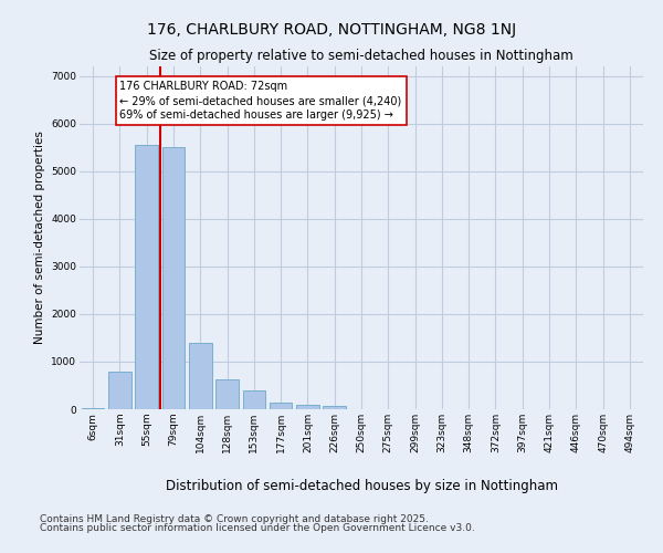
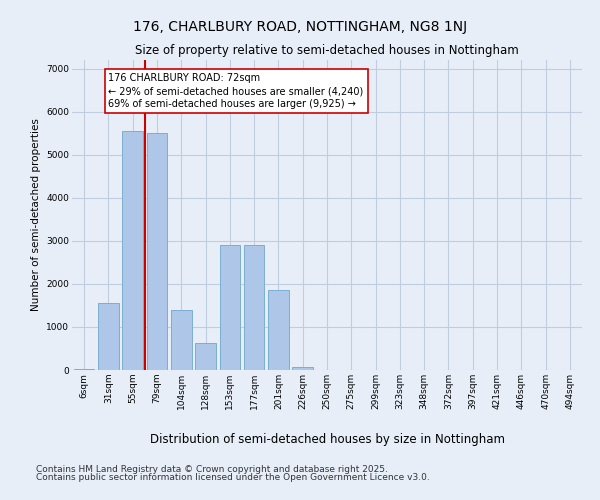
31sqm: 780 -> 1550
153sqm: 390 -> 2900
177sqm: 130 -> 2900
201sqm: 90 -> 1850
